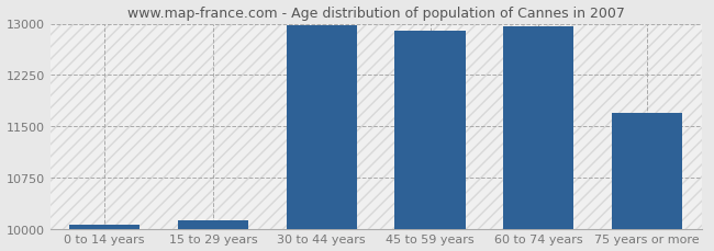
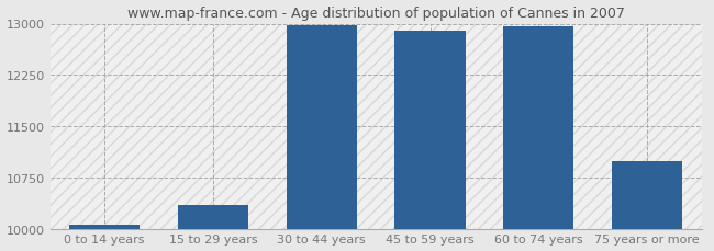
15 to 29 years: 10120 -> 10340
75 years or more: 11700 -> 10980
